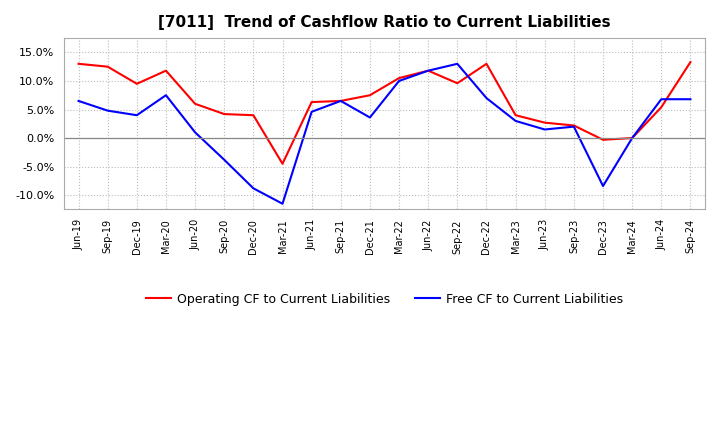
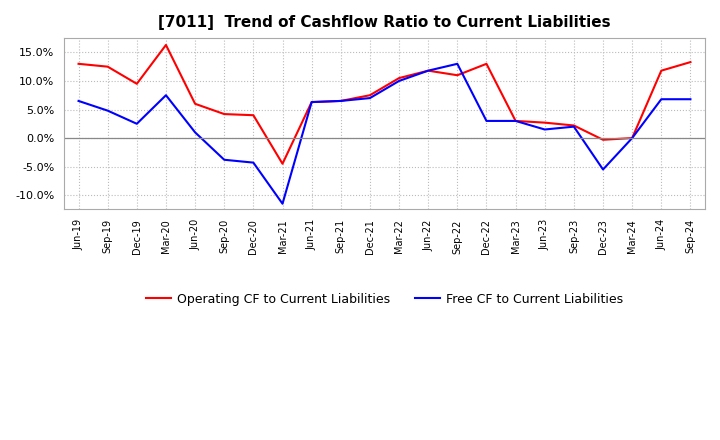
Free CF to Current Liabilities/Dec-19: 4.0% -> 2.5%
Operating CF to Current Liabilities/Mar-20: 11.8% -> 16.3%
Free CF to Current Liabilities/Dec-20: -8.8% -> -4.3%
Free CF to Current Liabilities/Jun-21: 4.6% -> 6.3%
Free CF to Current Liabilities/Dec-21: 3.6% -> 7.0%
Operating CF to Current Liabilities/Sep-22: 9.6% -> 11.0%
Free CF to Current Liabilities/Dec-22: 7.0% -> 3.0%
Operating CF to Current Liabilities/Mar-23: 4.0% -> 3.0%
Free CF to Current Liabilities/Dec-23: -8.4% -> -5.5%
Operating CF to Current Liabilities/Jun-24: 5.4% -> 11.8%
